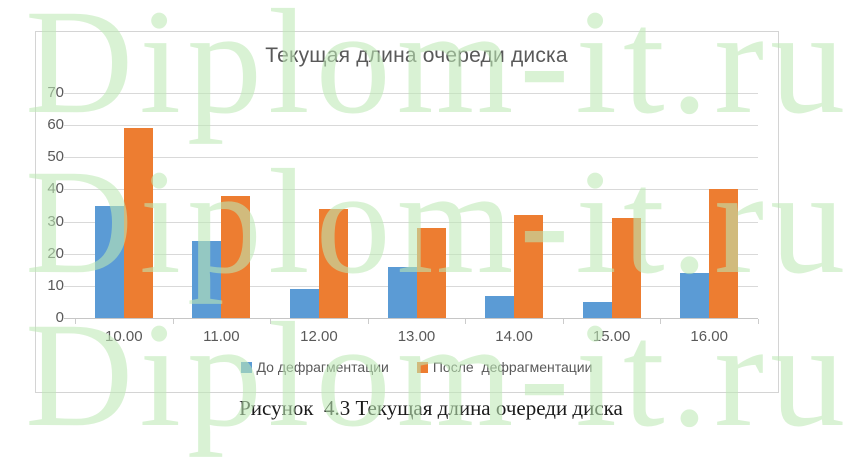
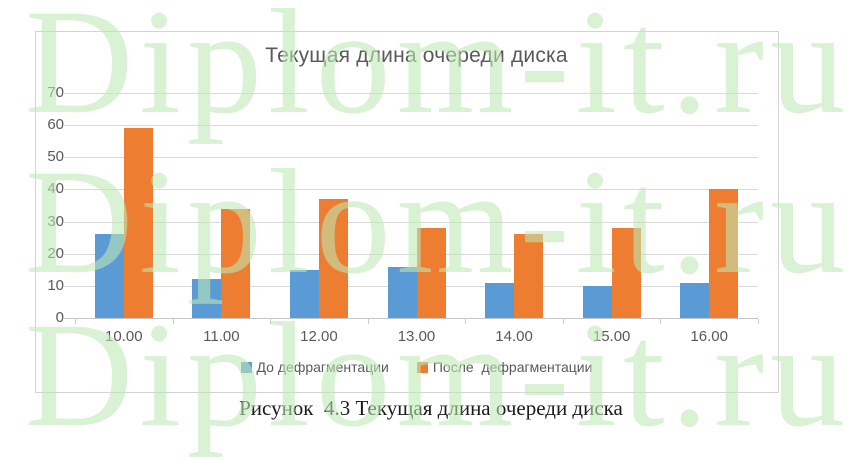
До дефрагментации/10.00: 35 -> 26
До дефрагментации/11.00: 24 -> 12
После дефрагментации/11.00: 38 -> 34
До дефрагментации/12.00: 9 -> 15
После дефрагментации/12.00: 34 -> 37
До дефрагментации/14.00: 7 -> 11
После дефрагментации/14.00: 32 -> 26
До дефрагментации/15.00: 5 -> 10
После дефрагментации/15.00: 31 -> 28
До дефрагментации/16.00: 14 -> 11
